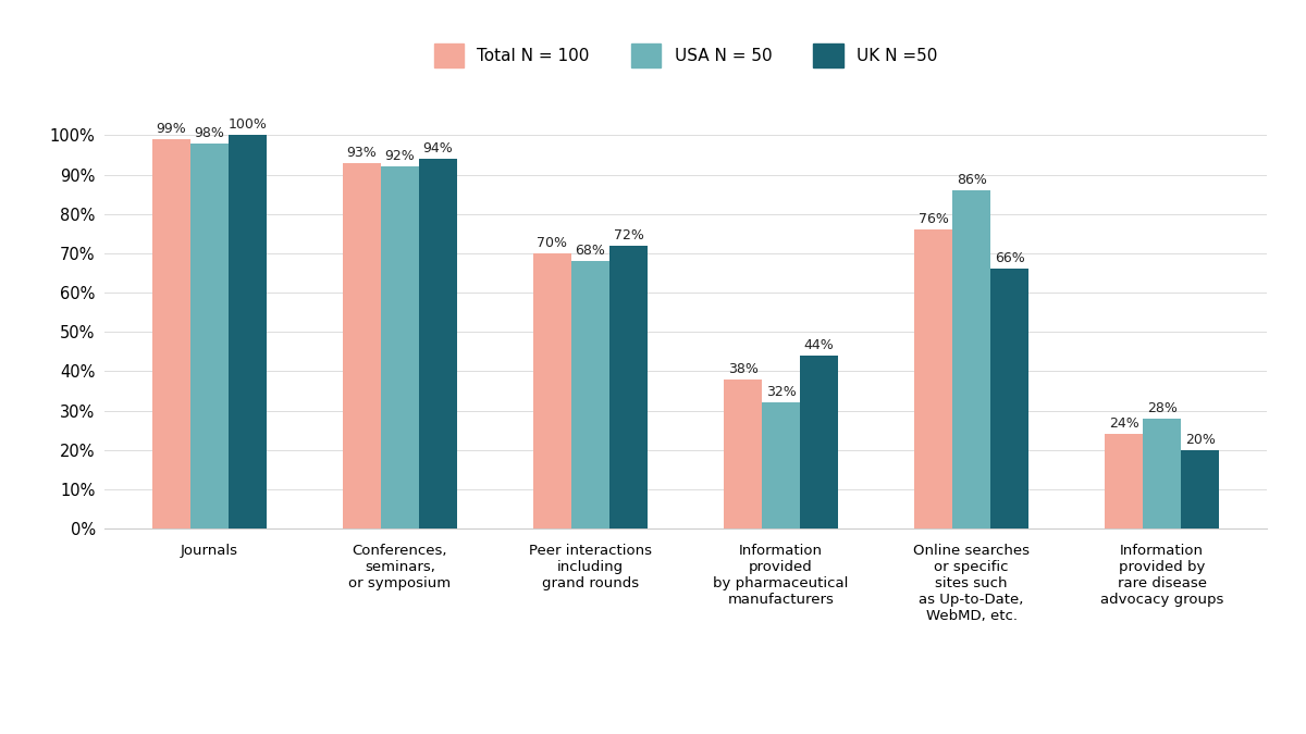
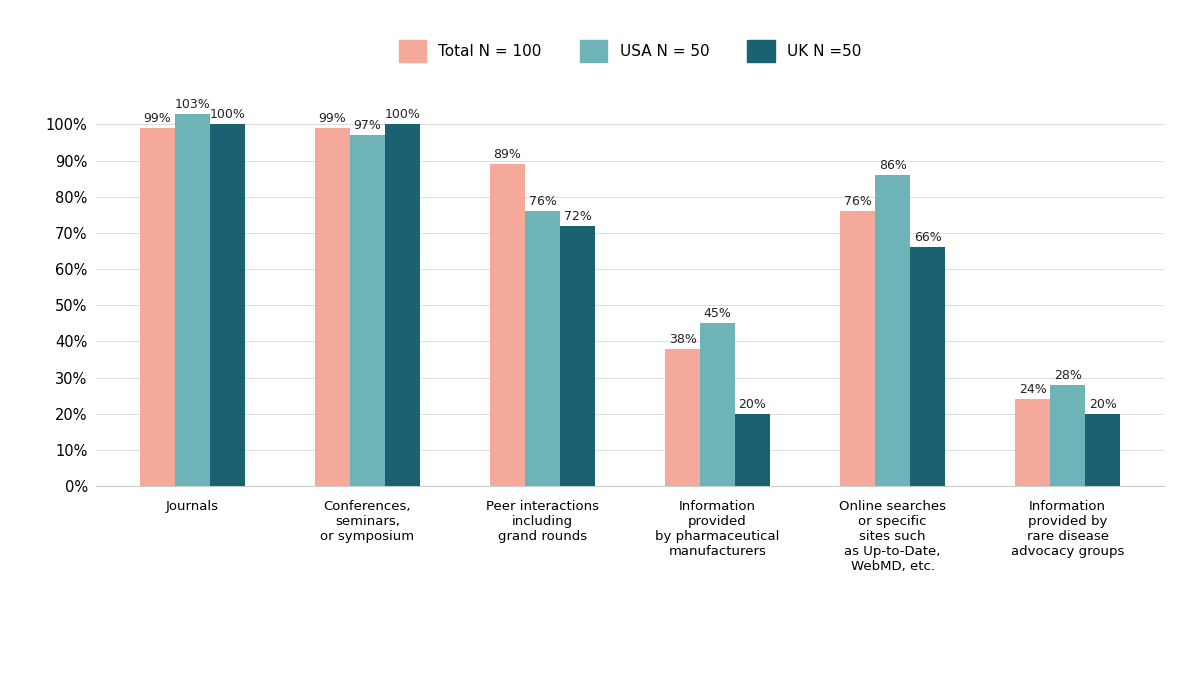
USA N = 50/Journals: 98% -> 103%
Total N = 100/Conferences, seminars, or symposium: 93% -> 99%
USA N = 50/Conferences, seminars, or symposium: 92% -> 97%
UK N =50/Conferences, seminars, or symposium: 94% -> 100%
Total N = 100/Peer interactions including grand rounds: 70% -> 89%
USA N = 50/Peer interactions including grand rounds: 68% -> 76%
USA N = 50/Information provided by pharmaceutical manufacturers: 32% -> 45%
UK N =50/Information provided by pharmaceutical manufacturers: 44% -> 20%
